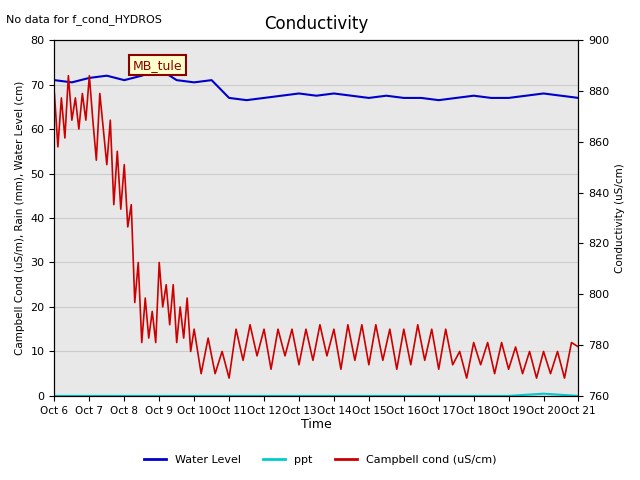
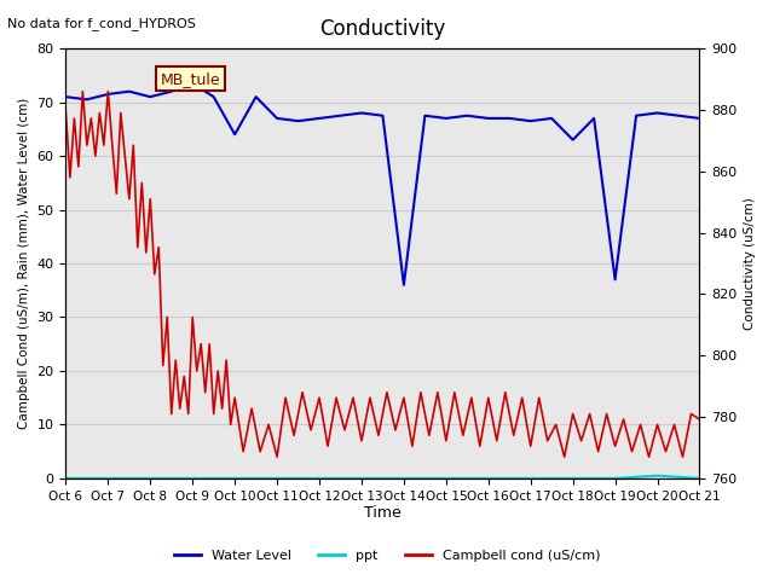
Water Level/Oct 10: 70.5 -> 64.0
Water Level/Oct 14: 68.0 -> 36.0
Water Level/Oct 18: 67.5 -> 63.0
Water Level/Oct 19: 67.0 -> 37.0
